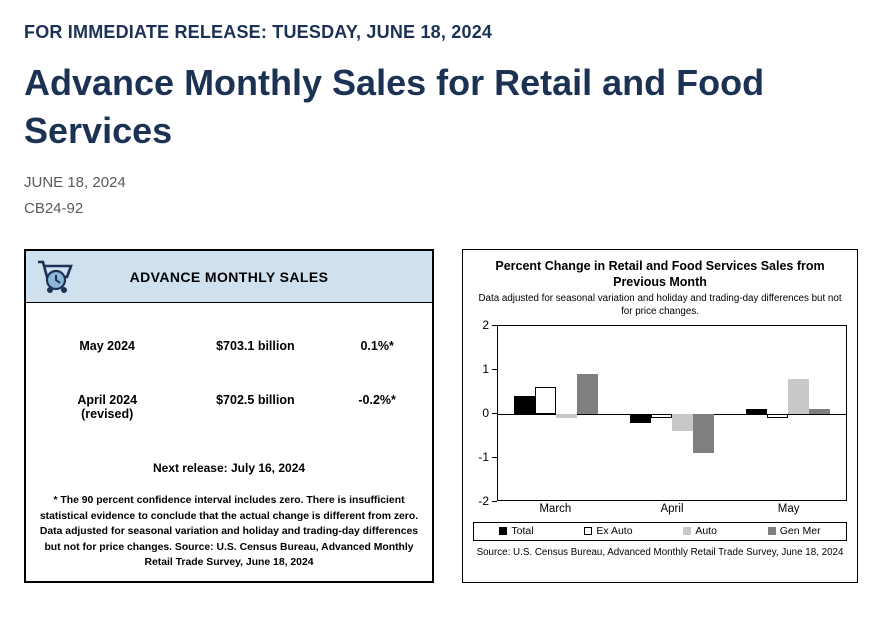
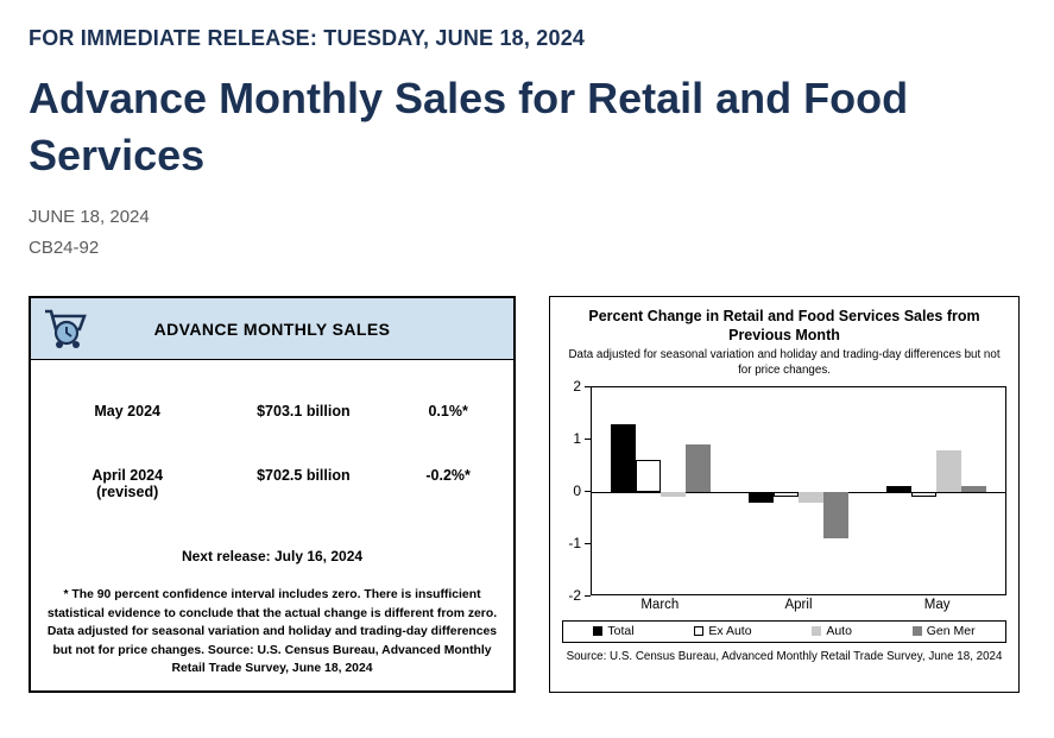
Total/March: 0.4 -> 1.3
Auto/April: -0.4 -> -0.2
